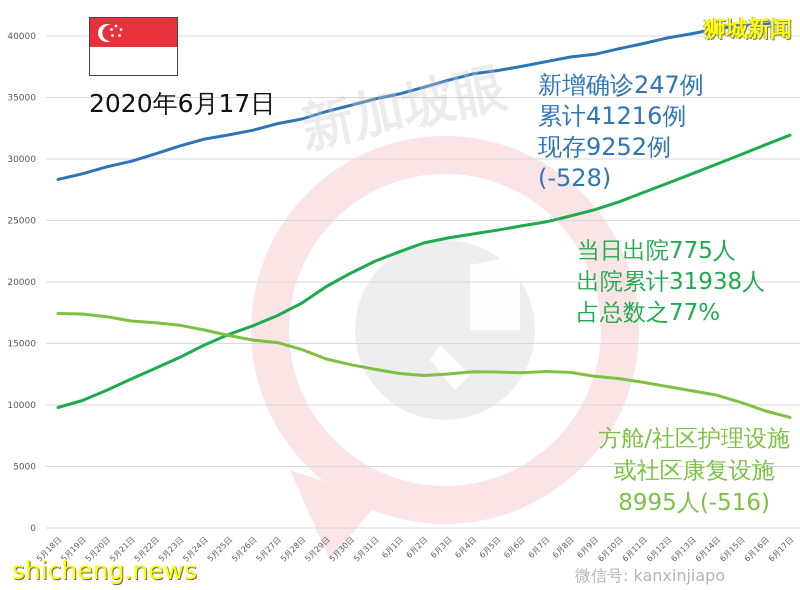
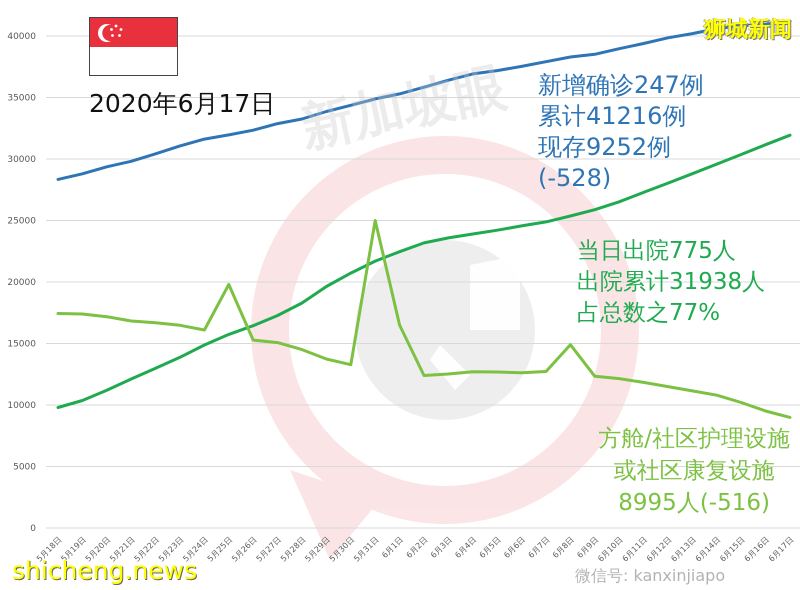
方舱/社区护理设施或社区康复设施/5月25日: 15600 -> 19800
方舱/社区护理设施或社区康复设施/5月31日: 12900 -> 25000
方舱/社区护理设施或社区康复设施/6月1日: 12600 -> 16500
方舱/社区护理设施或社区康复设施/6月8日: 12600 -> 14900
